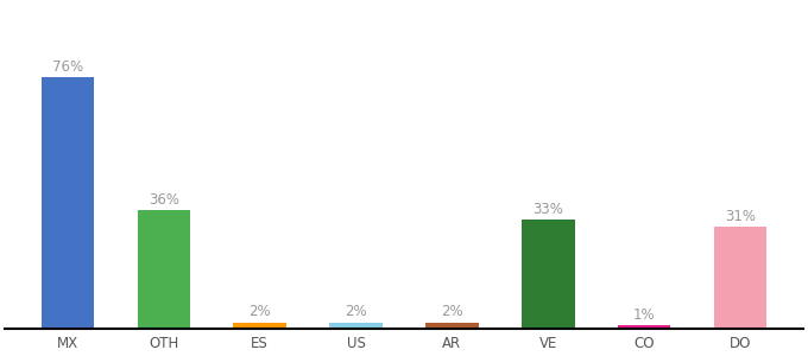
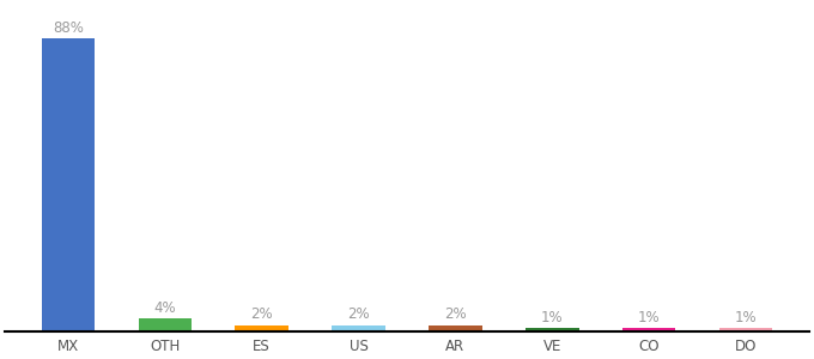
MX: 76% -> 88%
OTH: 36% -> 4%
VE: 33% -> 1%
DO: 31% -> 1%
